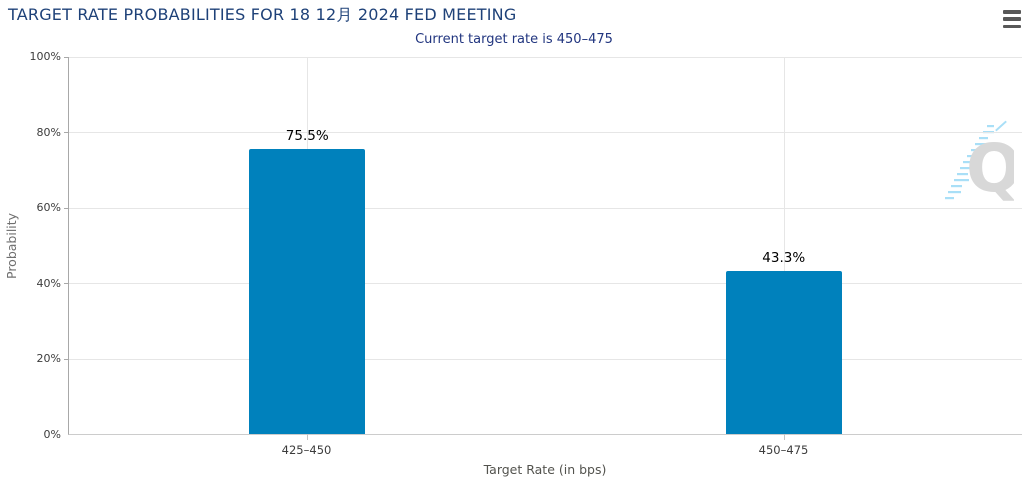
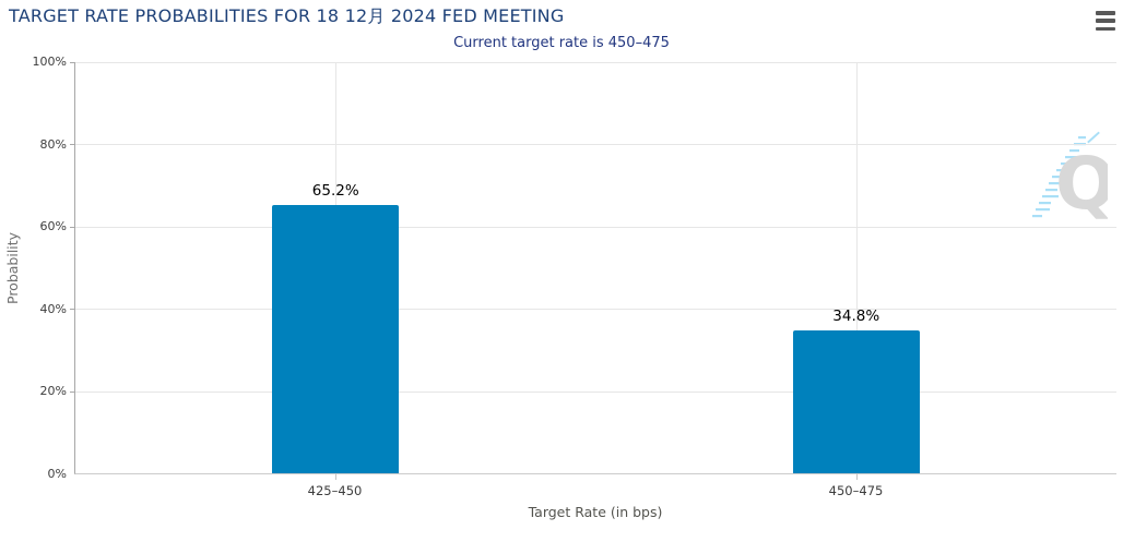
425–450: 75.5% -> 65.2%
450–475: 43.3% -> 34.8%
